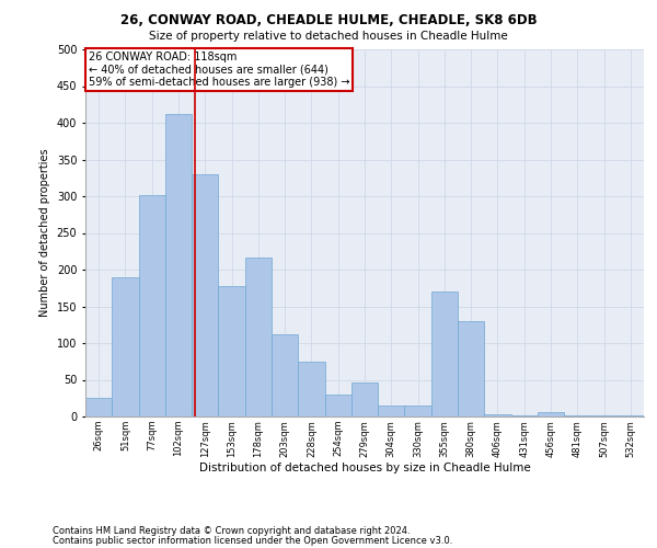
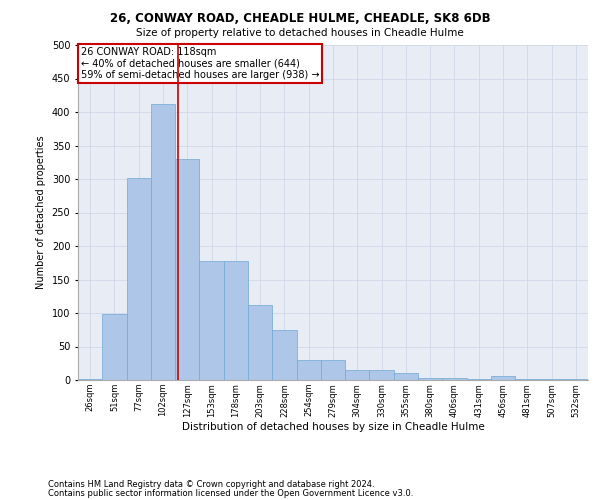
26sqm: 26 -> 2
51sqm: 190 -> 98
178sqm: 216 -> 178
279sqm: 46 -> 30
355sqm: 170 -> 10
380sqm: 130 -> 3
